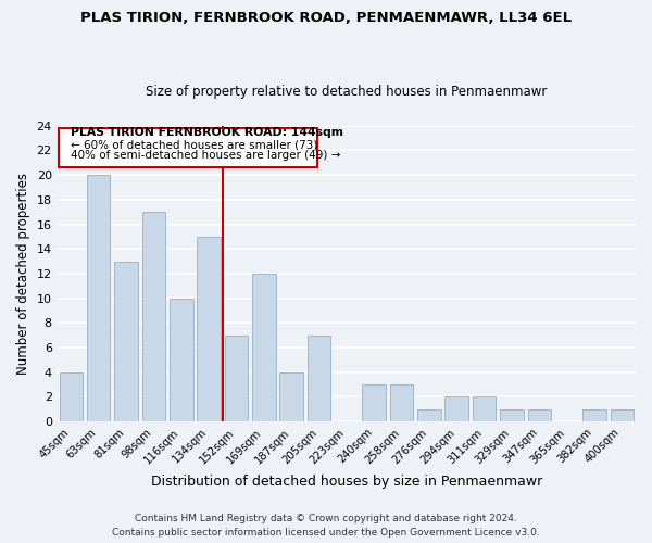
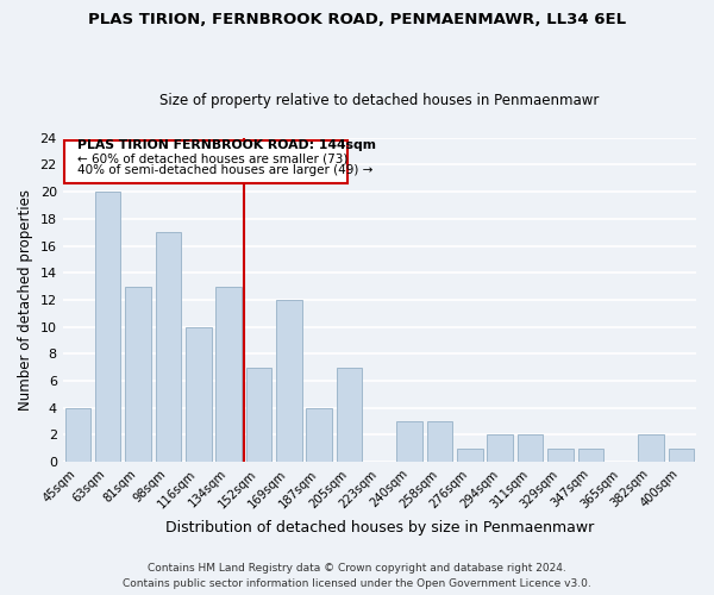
134sqm: 15 -> 13
382sqm: 1 -> 2
